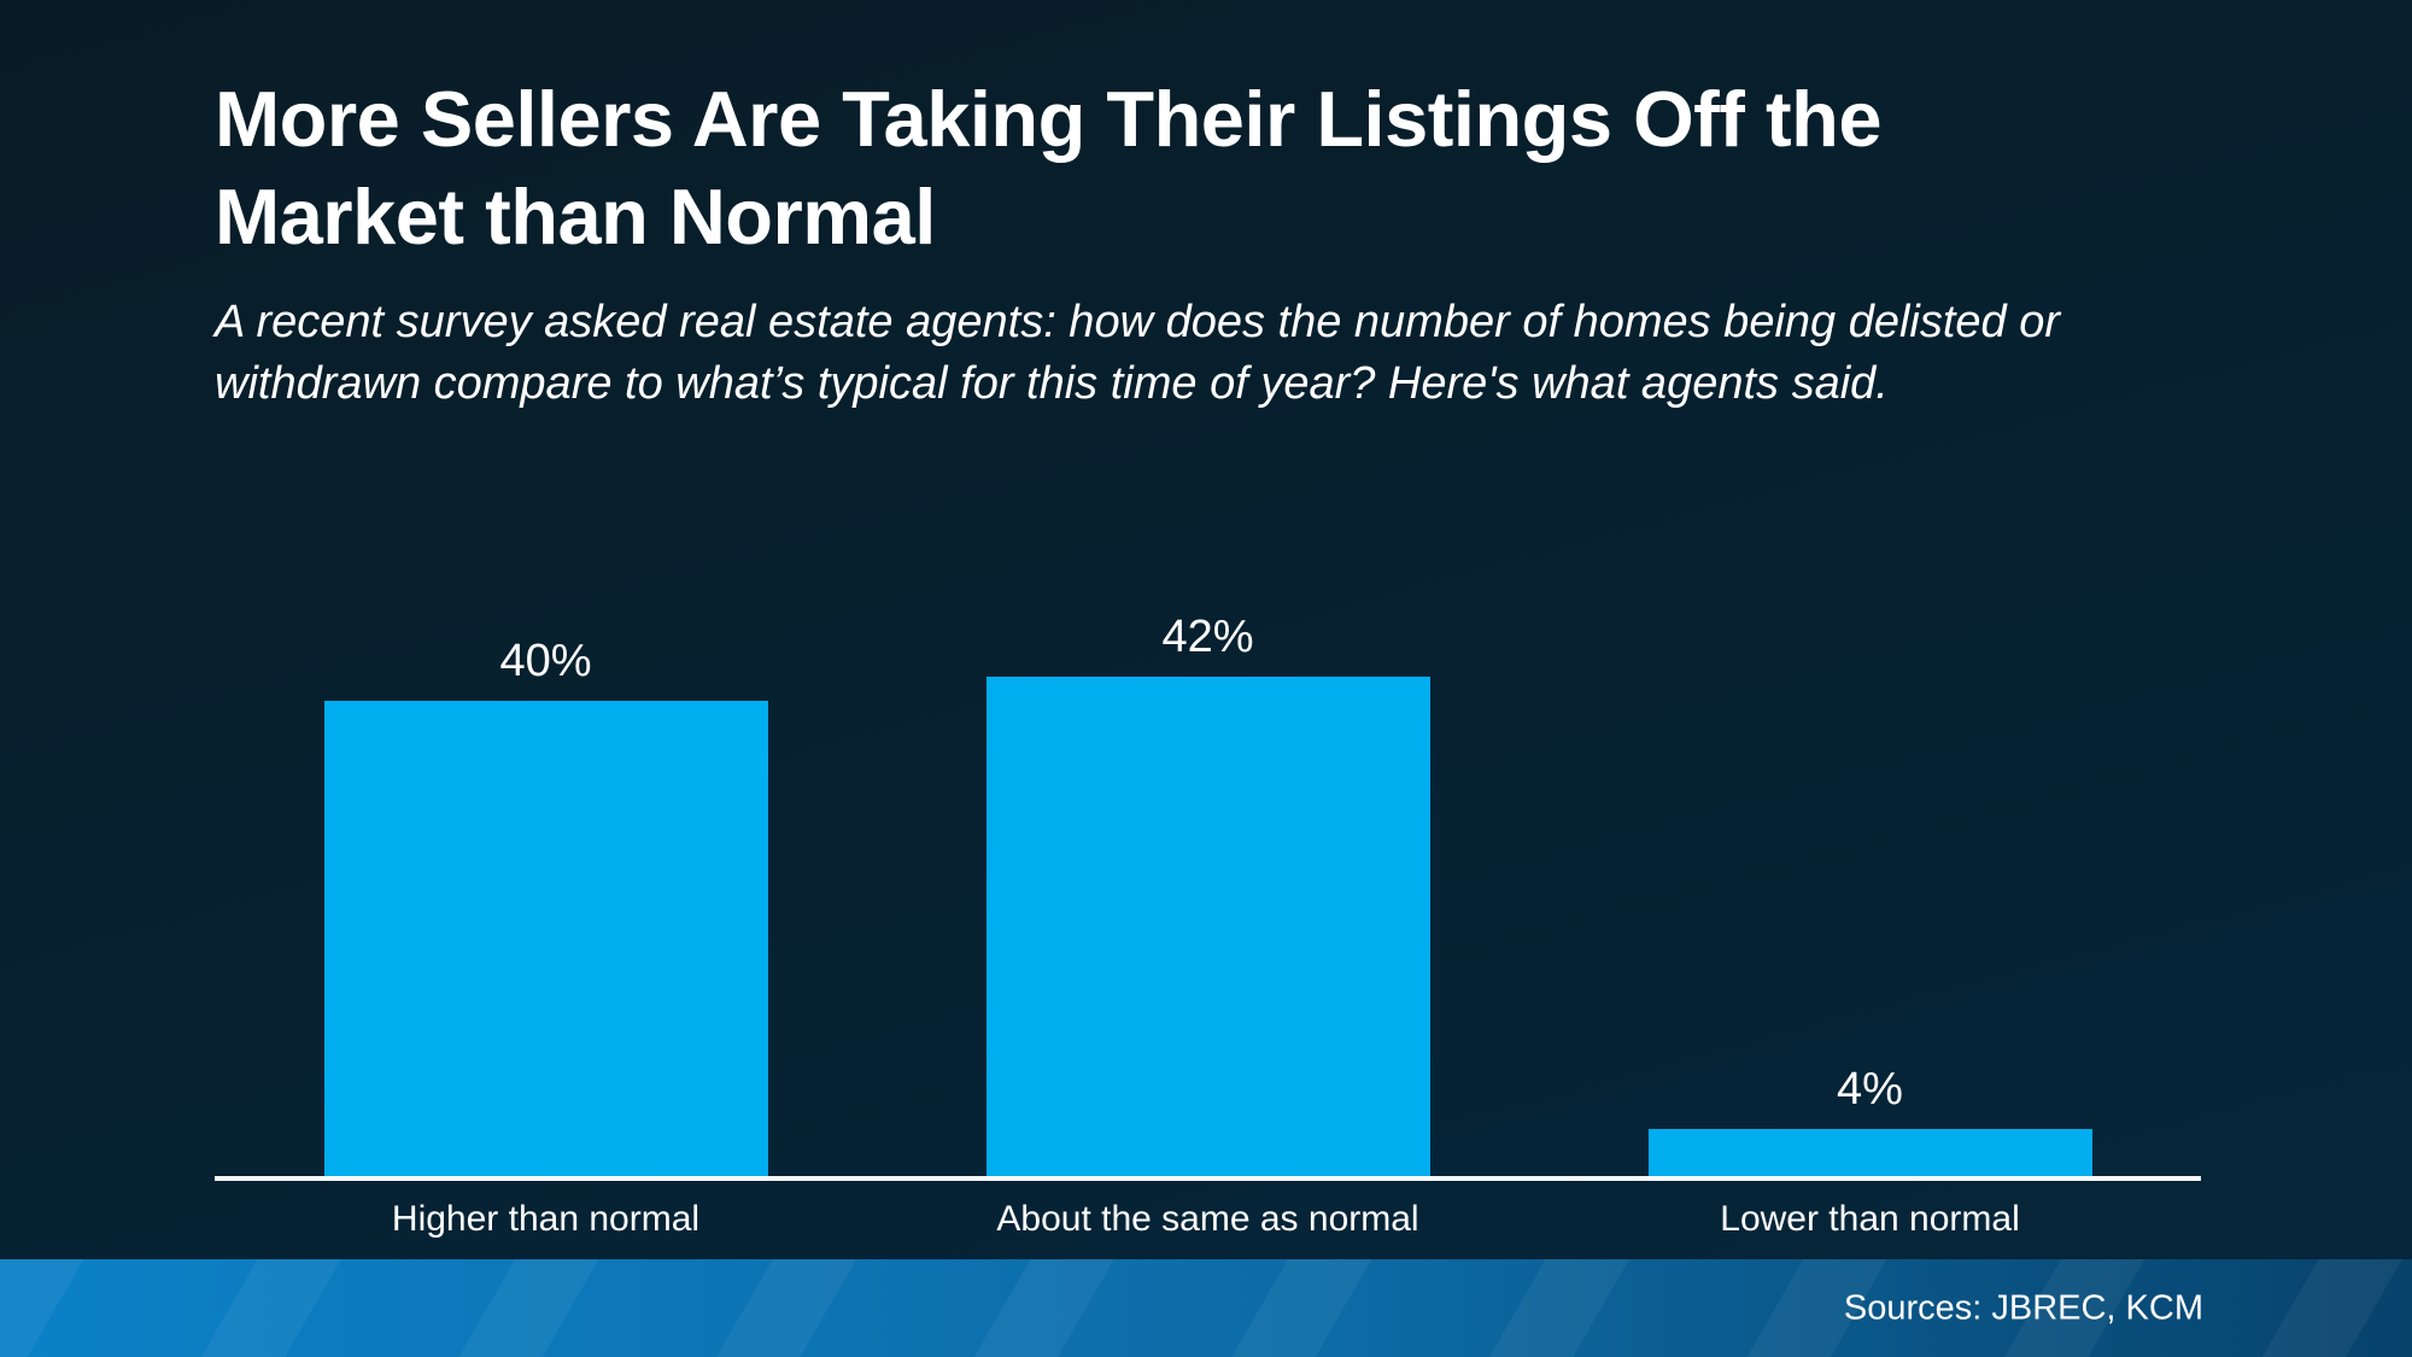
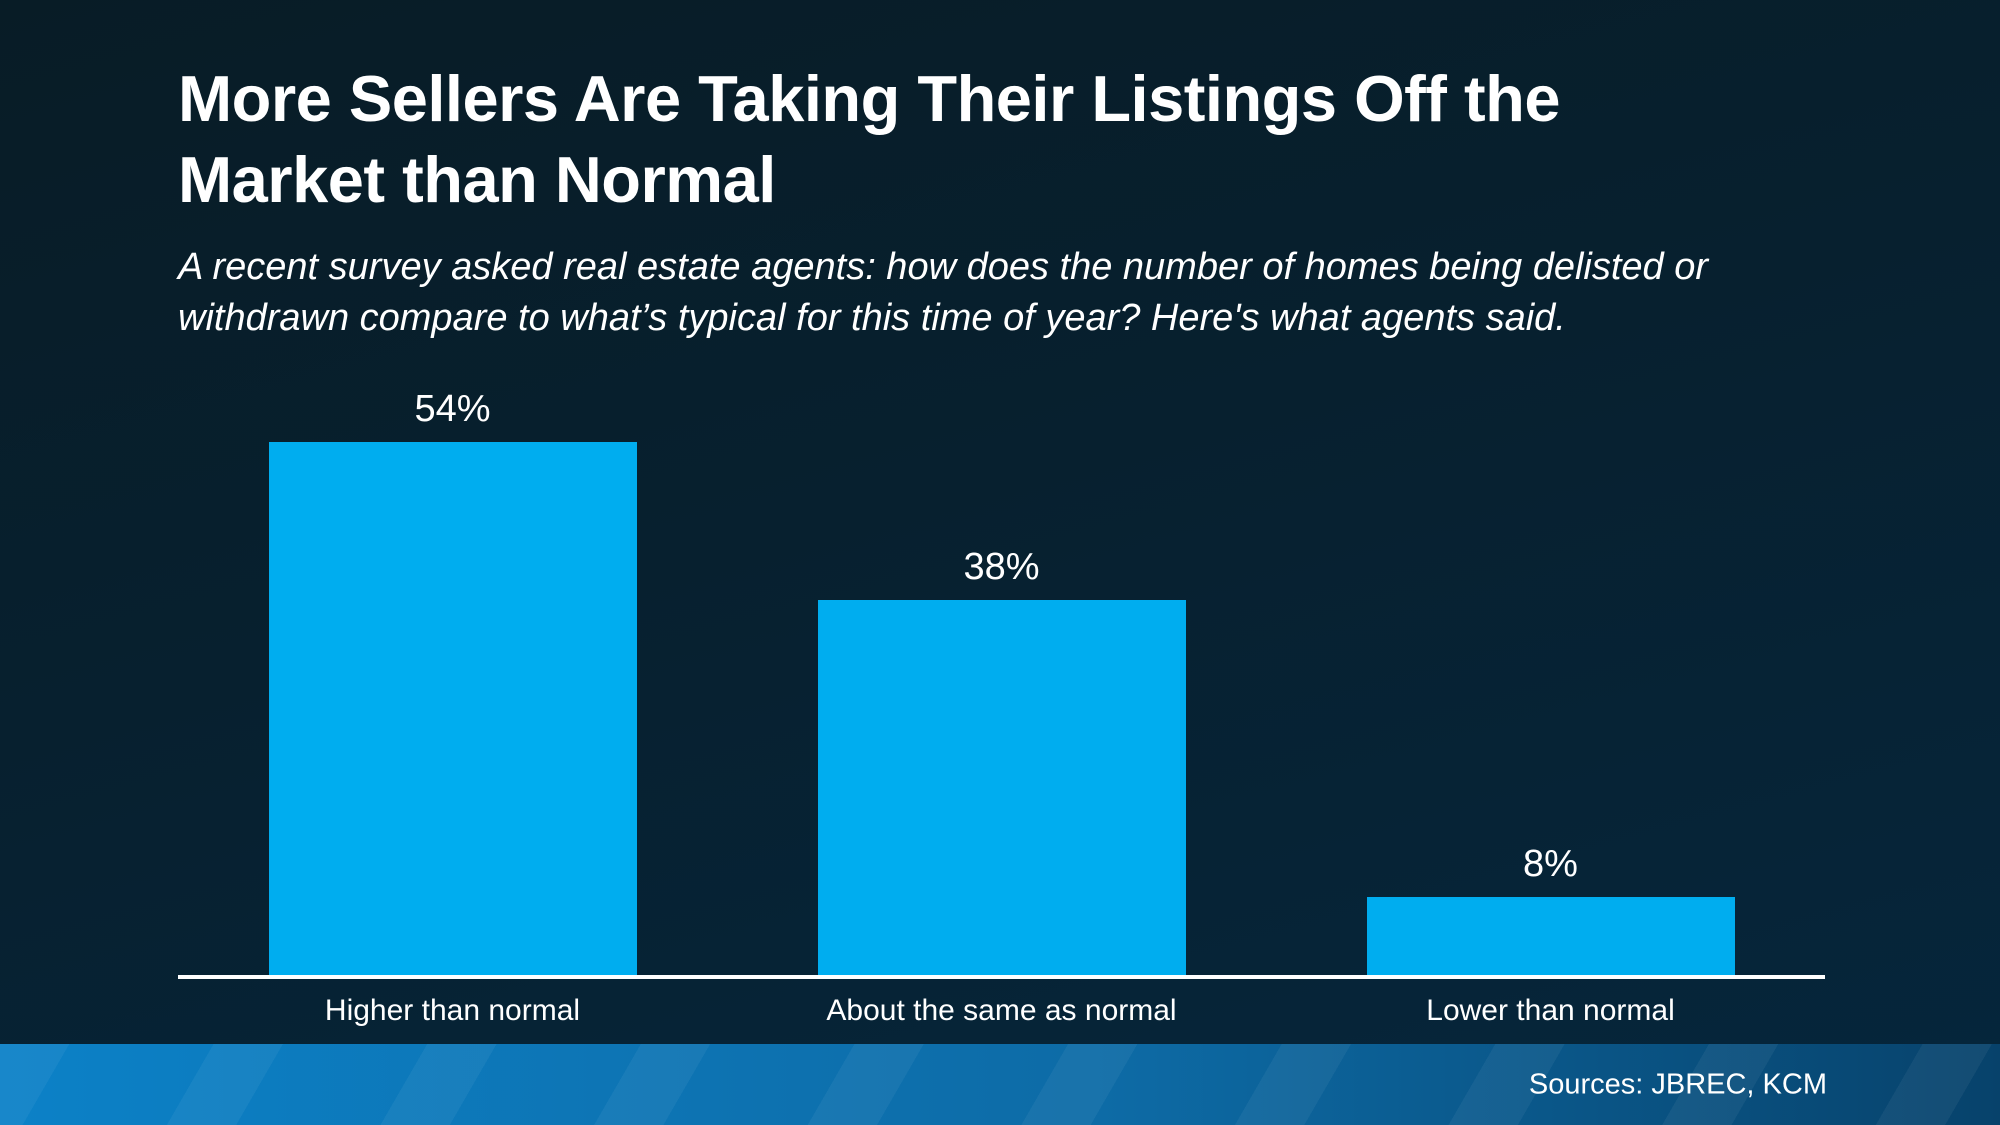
Higher than normal: 40% -> 54%
About the same as normal: 42% -> 38%
Lower than normal: 4% -> 8%
